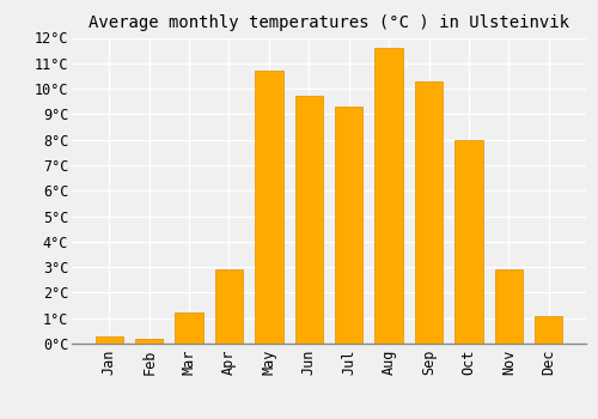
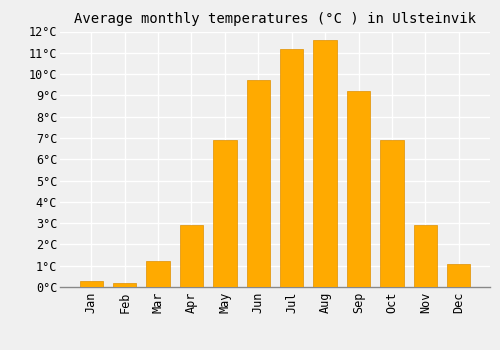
May: 10.7°C -> 6.9°C
Jul: 9.3°C -> 11.2°C
Sep: 10.3°C -> 9.2°C
Oct: 8.0°C -> 6.9°C
